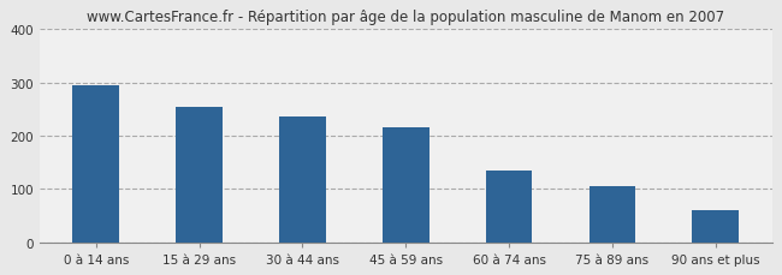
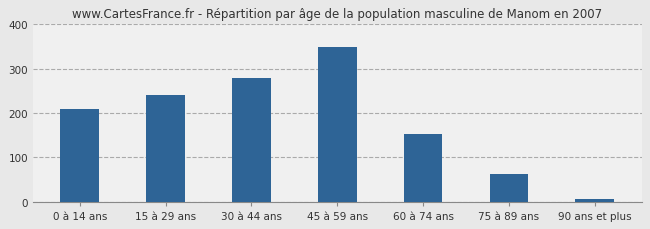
0 à 14 ans: 295 -> 210
15 à 29 ans: 255 -> 240
30 à 44 ans: 235 -> 278
45 à 59 ans: 215 -> 348
60 à 74 ans: 135 -> 152
75 à 89 ans: 105 -> 62
90 ans et plus: 60 -> 5
